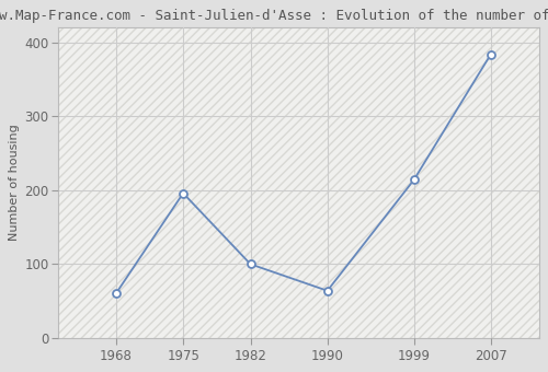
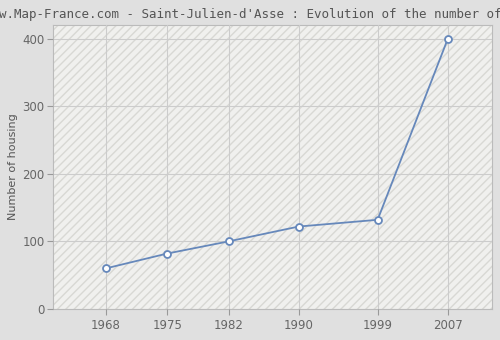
1975: 196 -> 82
1990: 64 -> 122
1999: 214 -> 132
2007: 384 -> 400
